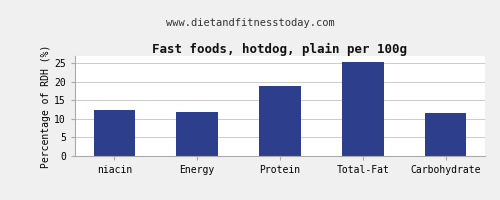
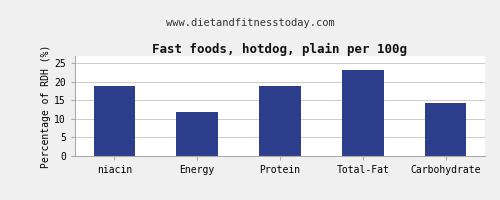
niacin: 12.5 -> 19.0
Total-Fat: 25.5 -> 23.3
Carbohydrate: 11.5 -> 14.2
